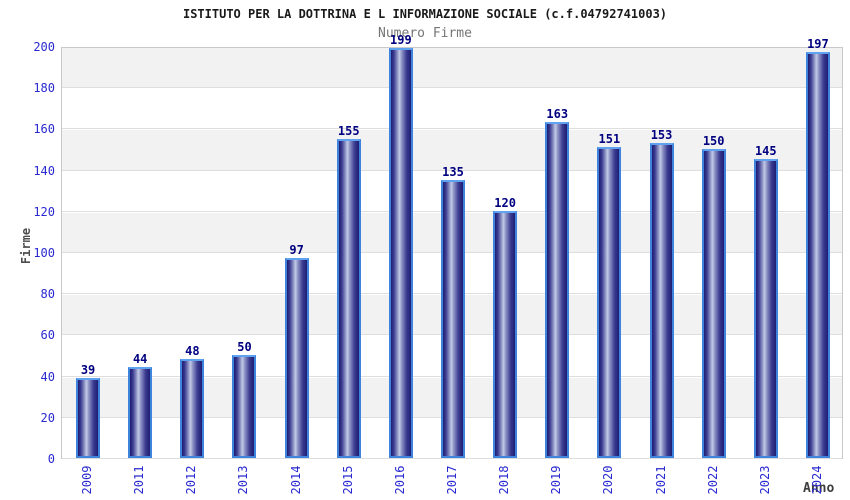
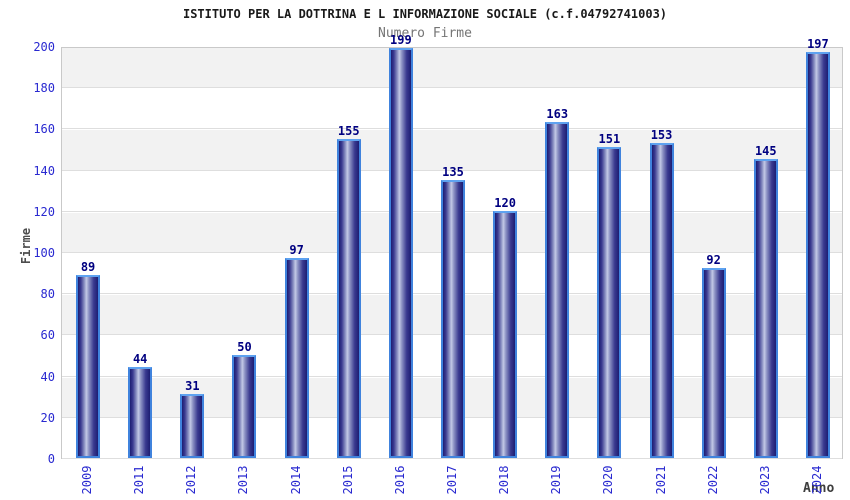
2009: 39 -> 89
2012: 48 -> 31
2022: 150 -> 92
